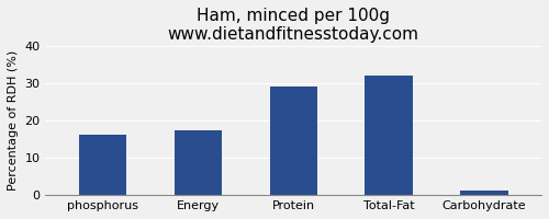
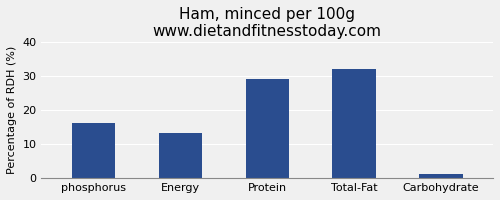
Energy: 17.5 -> 13.2
